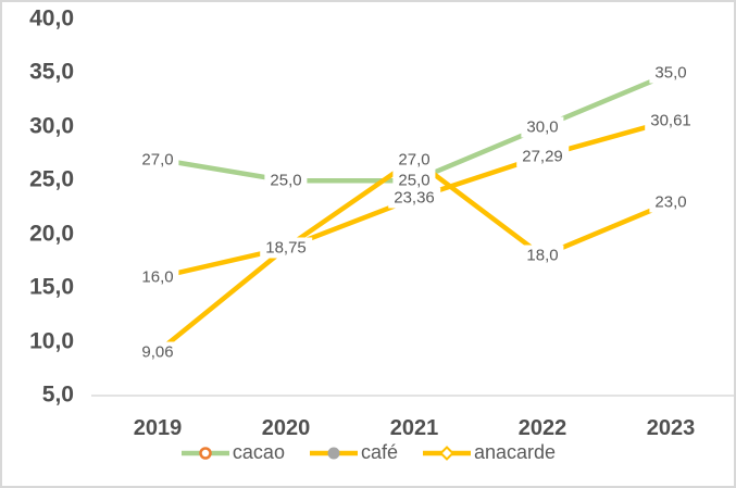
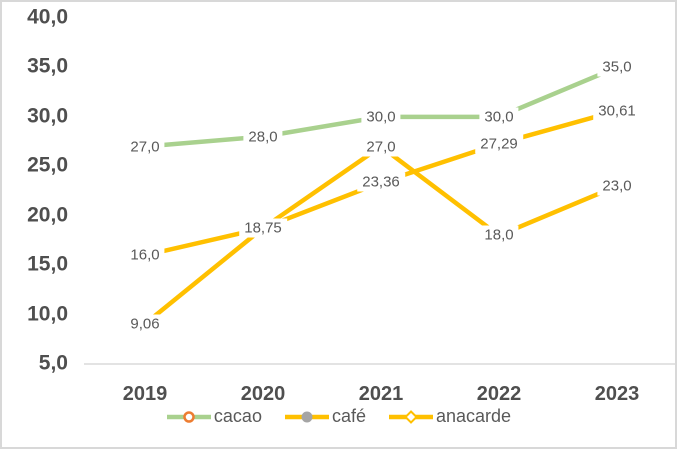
cacao/2020: 25,0 -> 28,0
cacao/2021: 25,0 -> 30,0
